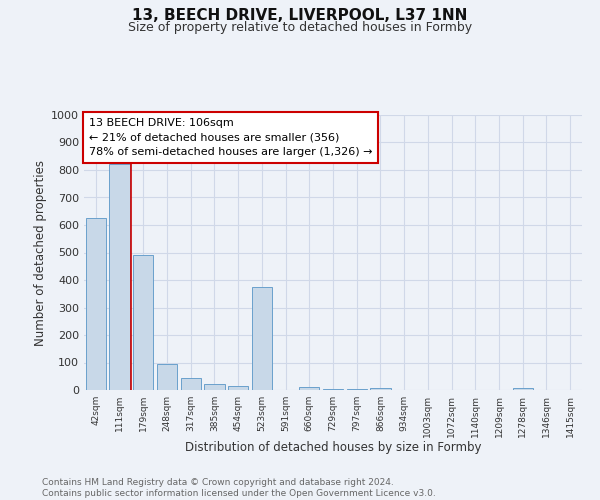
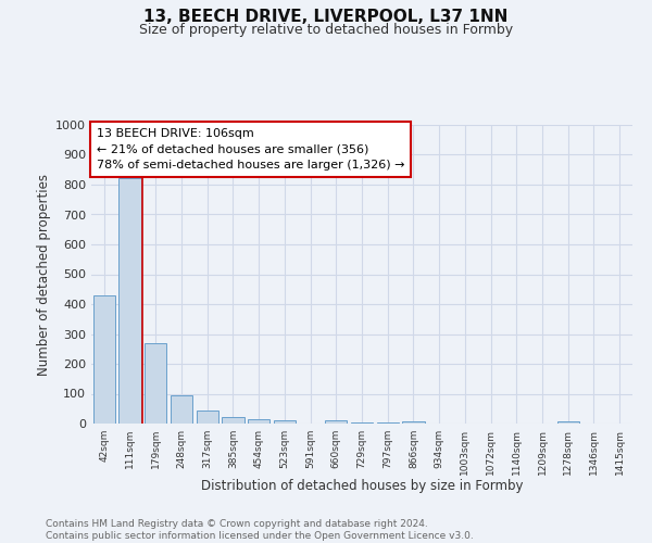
42sqm: 625 -> 430
179sqm: 490 -> 270
523sqm: 375 -> 10
